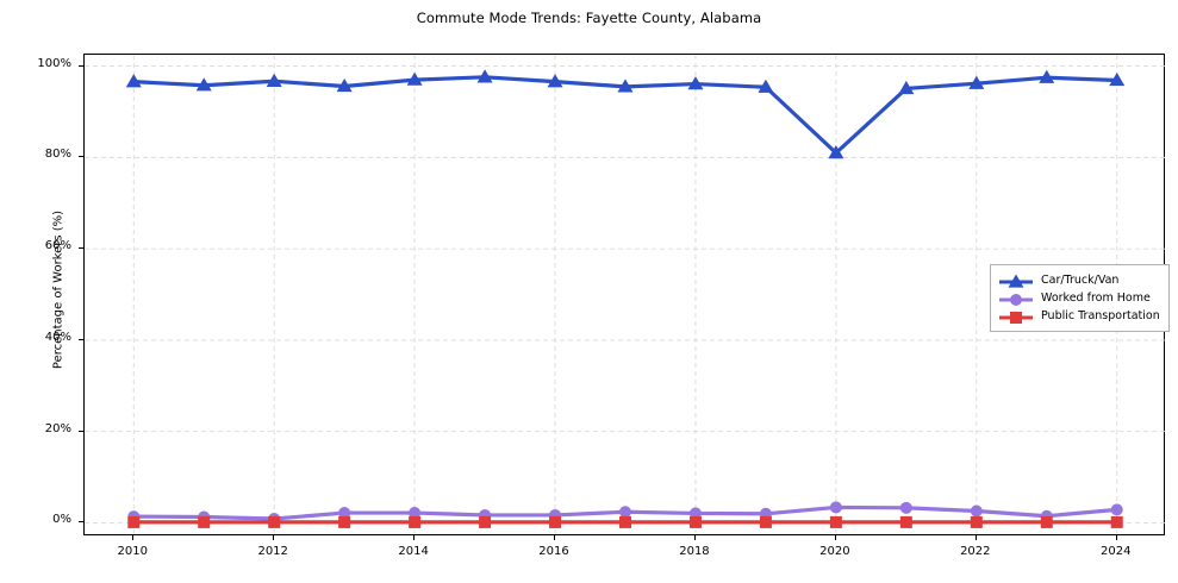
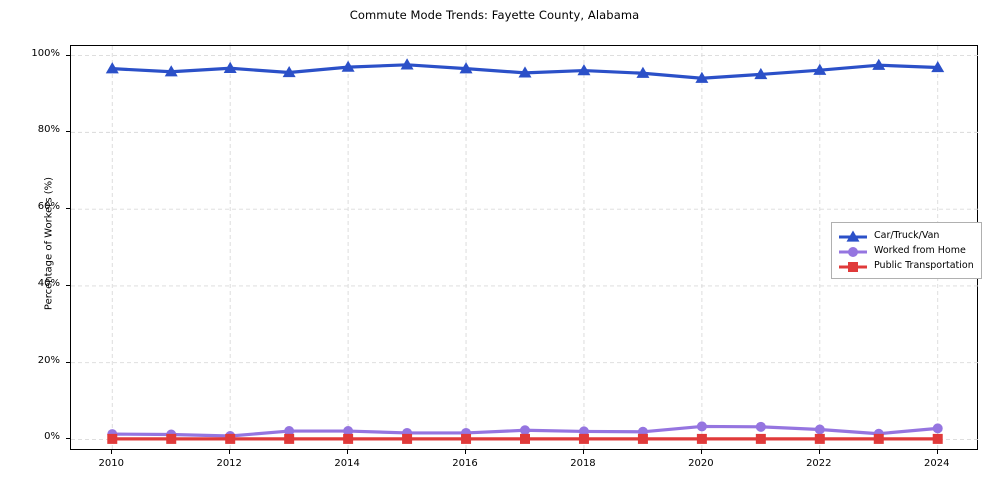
Car/Truck/Van/2020: 81% -> 94%
